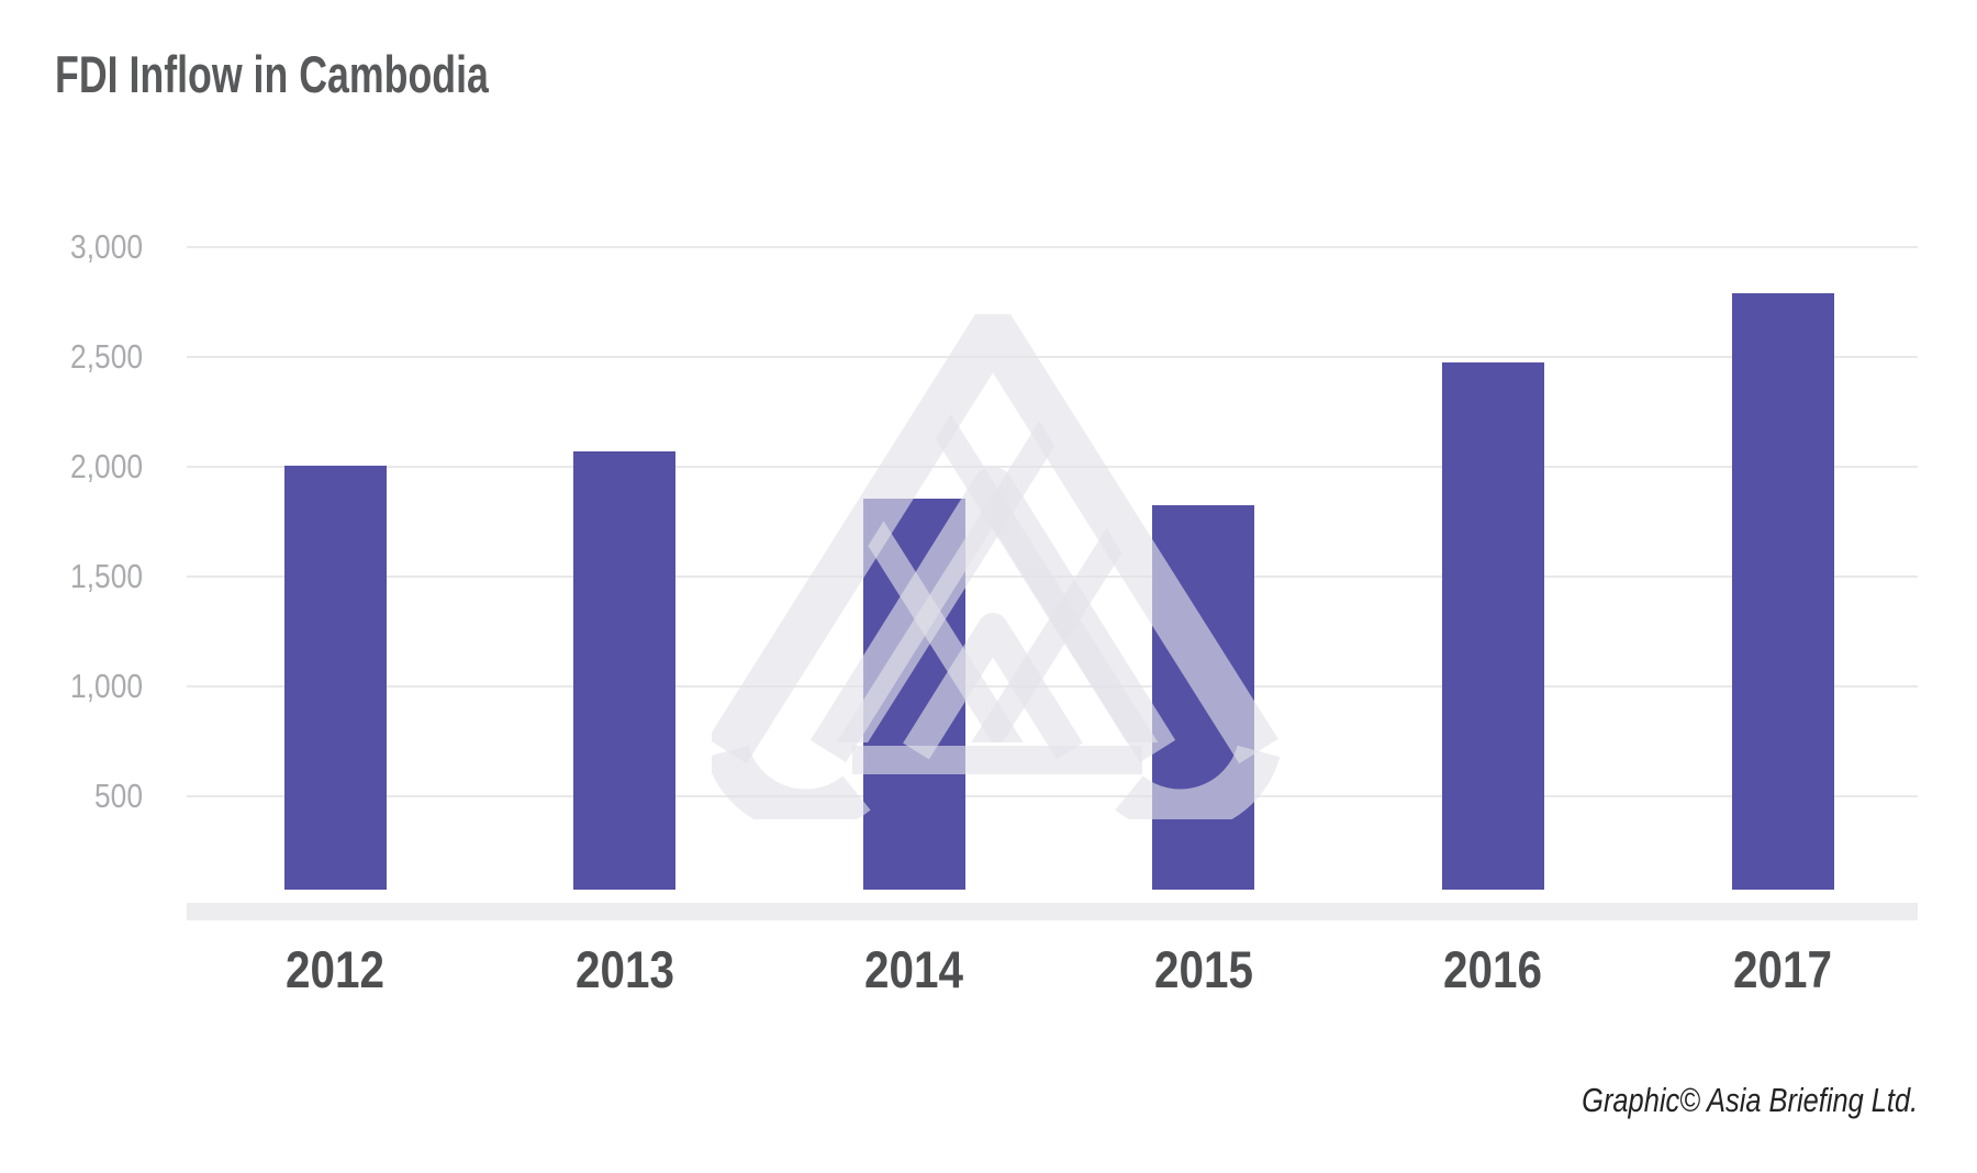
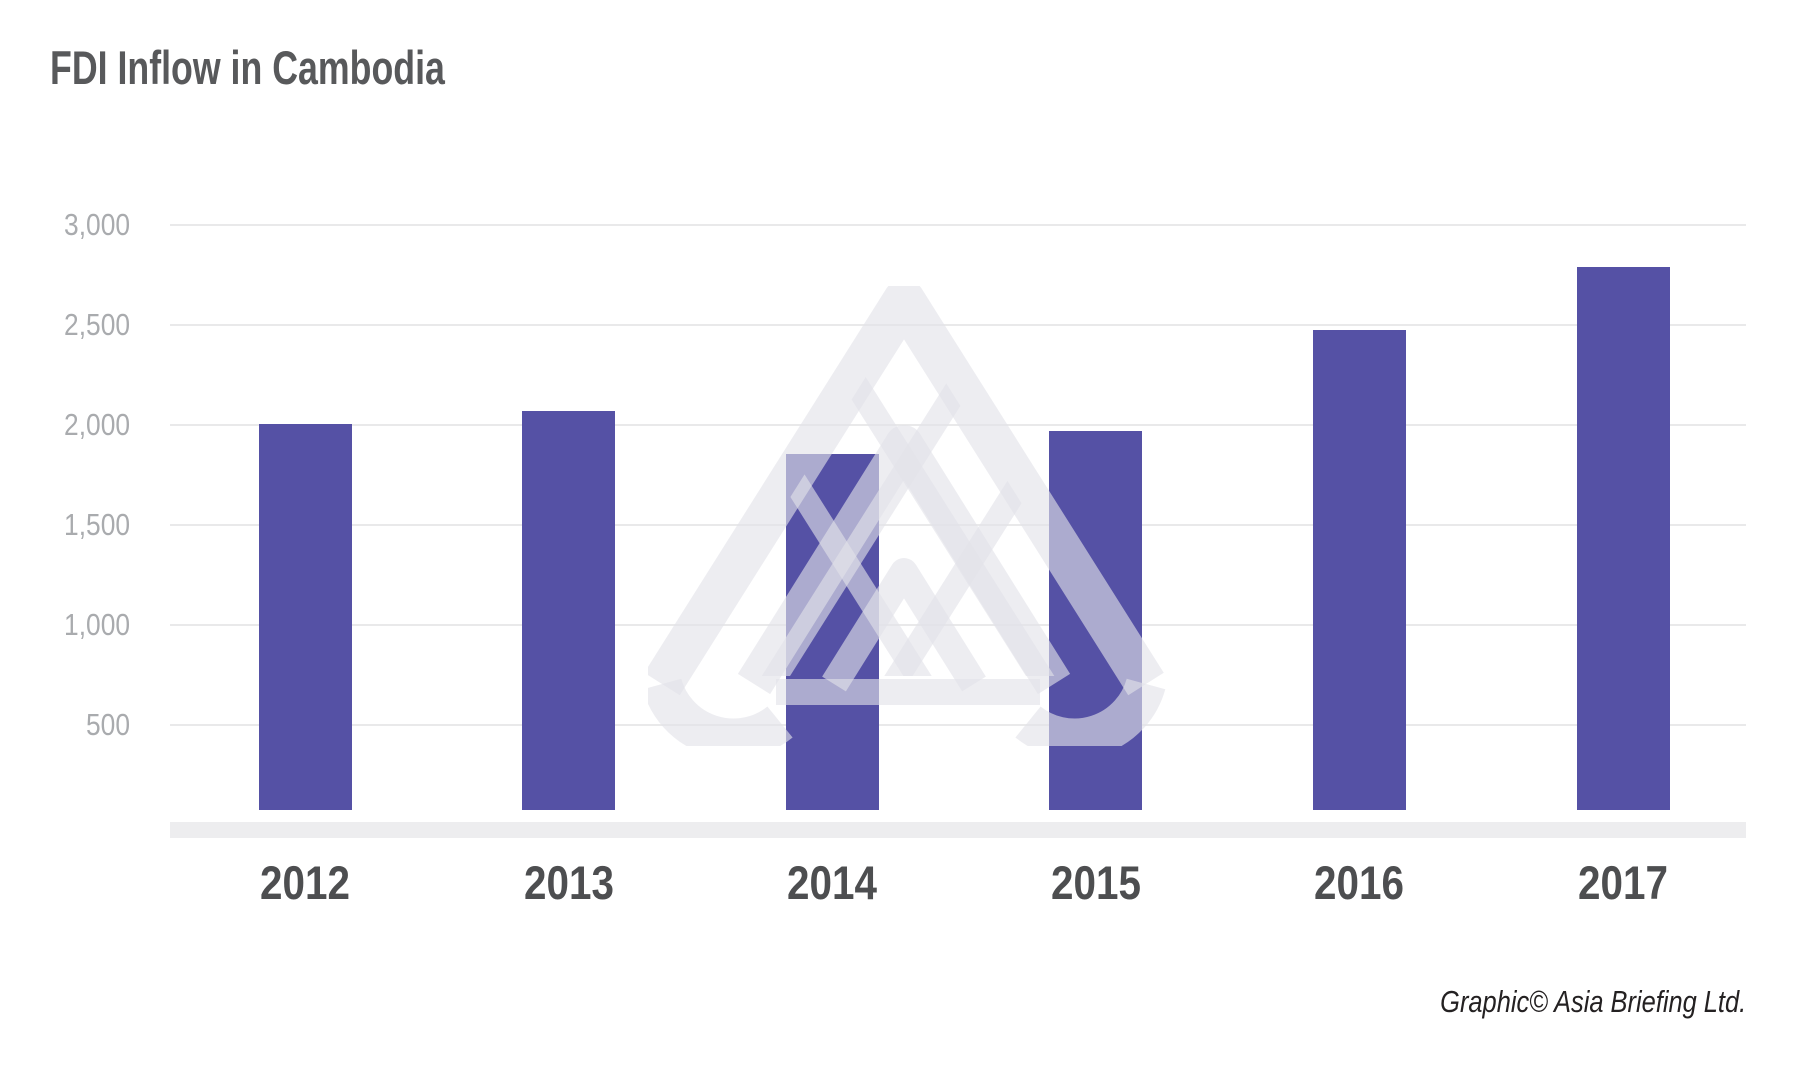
2015: 1820 -> 1970
